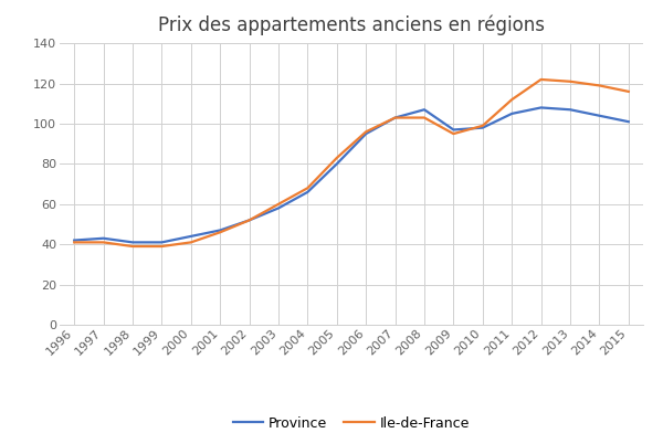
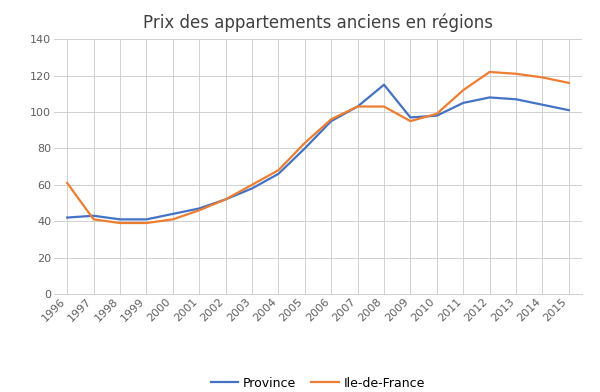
Ile-de-France/1996: 41 -> 61
Province/2008: 107 -> 115
